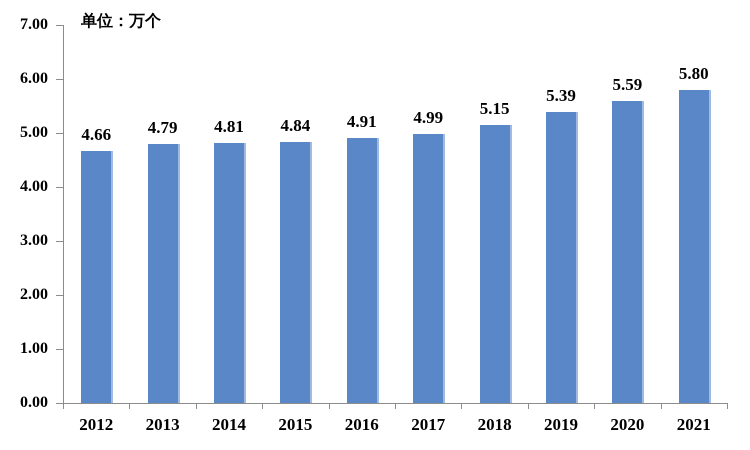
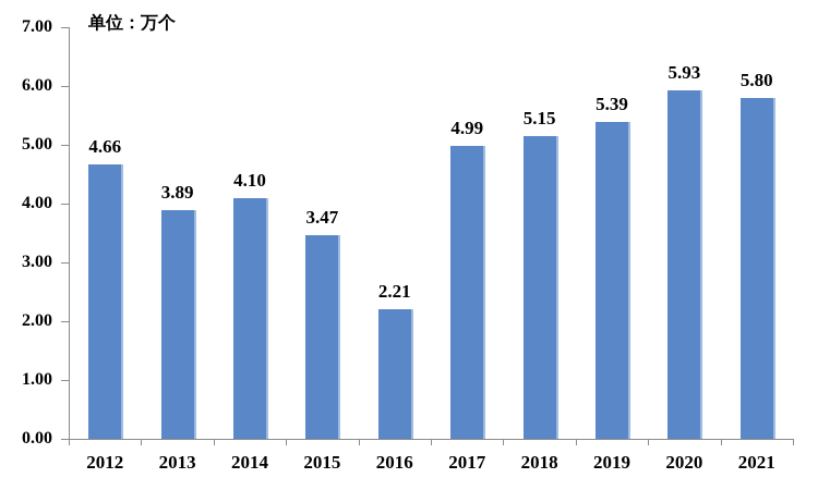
2013: 4.79 -> 3.89
2014: 4.81 -> 4.10
2015: 4.84 -> 3.47
2016: 4.91 -> 2.21
2020: 5.59 -> 5.93
